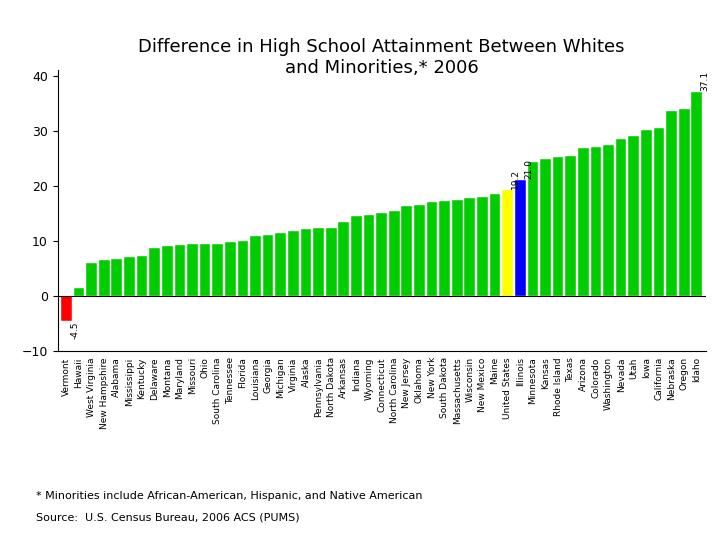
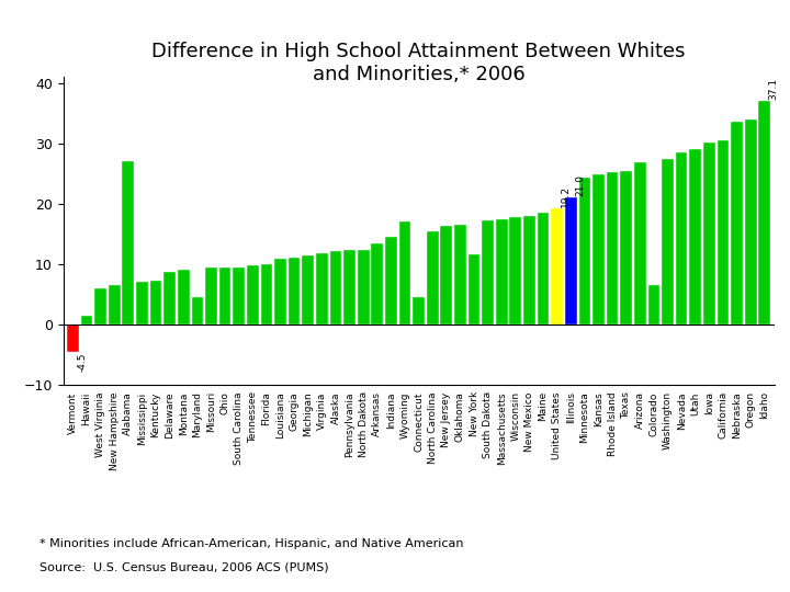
Alabama: 6.8 -> 27.0
Maryland: 9.3 -> 4.6
Wyoming: 14.7 -> 17.0
Connecticut: 15.0 -> 4.6
New York: 17.0 -> 11.6
Colorado: 27.0 -> 6.6
